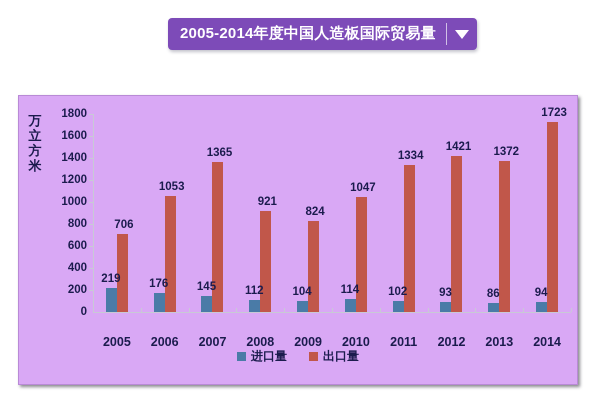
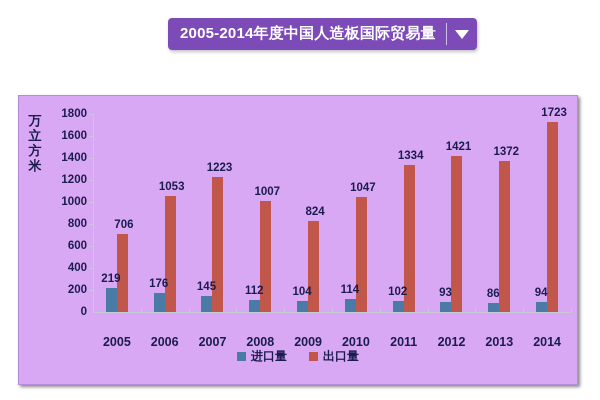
出口量/2007: 1365 -> 1223
出口量/2008: 921 -> 1007
